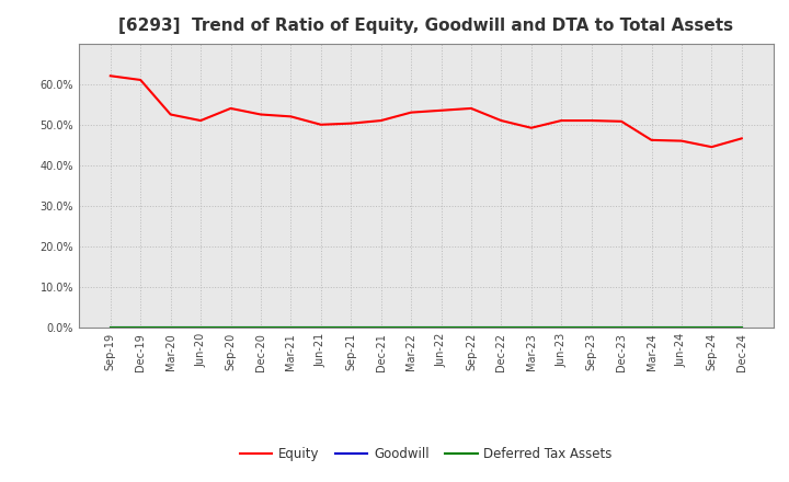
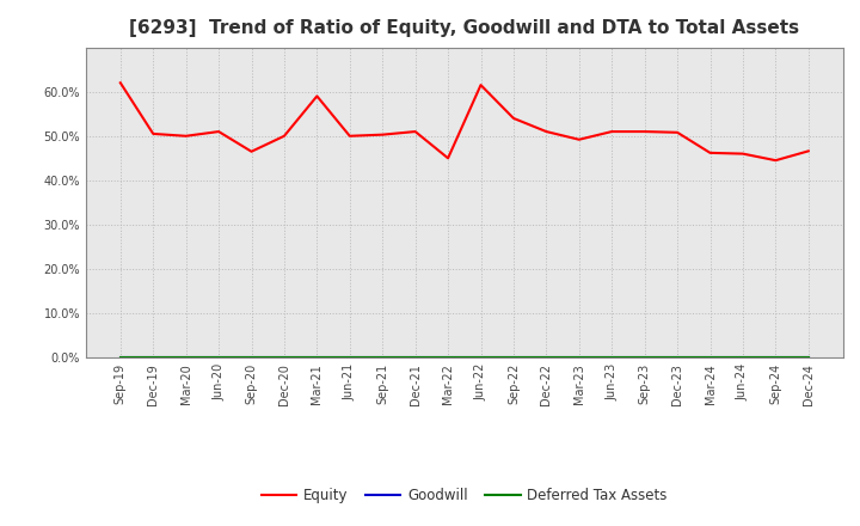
Equity/Dec-19: 61.0% -> 50.5%
Equity/Mar-20: 52.5% -> 50.0%
Equity/Sep-20: 54.0% -> 46.5%
Equity/Dec-20: 52.5% -> 50.0%
Equity/Mar-21: 52.0% -> 59.0%
Equity/Mar-22: 53.0% -> 45.0%
Equity/Jun-22: 53.5% -> 61.5%
